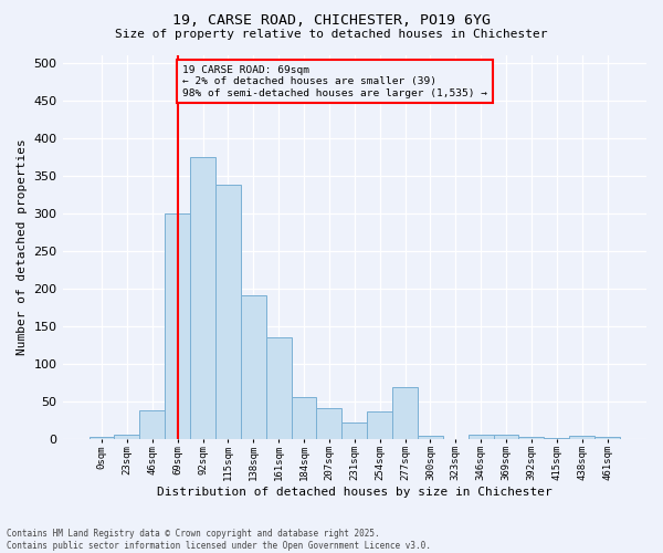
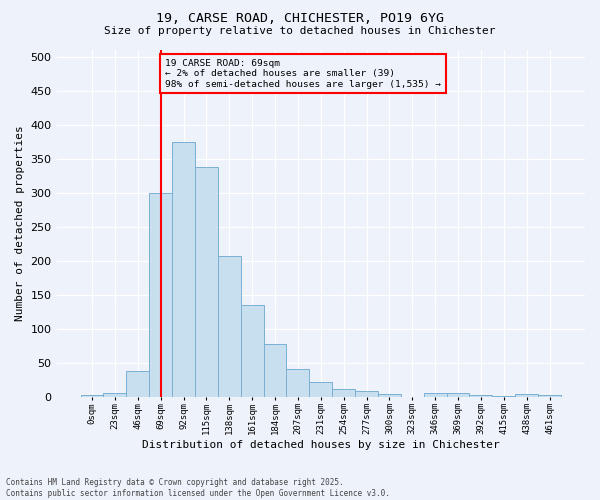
138sqm: 190 -> 207
184sqm: 56 -> 78
254sqm: 36 -> 11
277sqm: 68 -> 9
